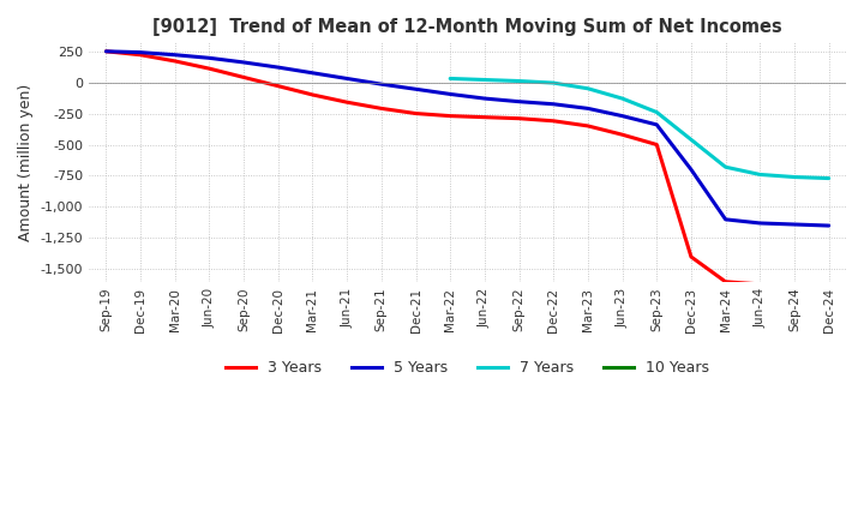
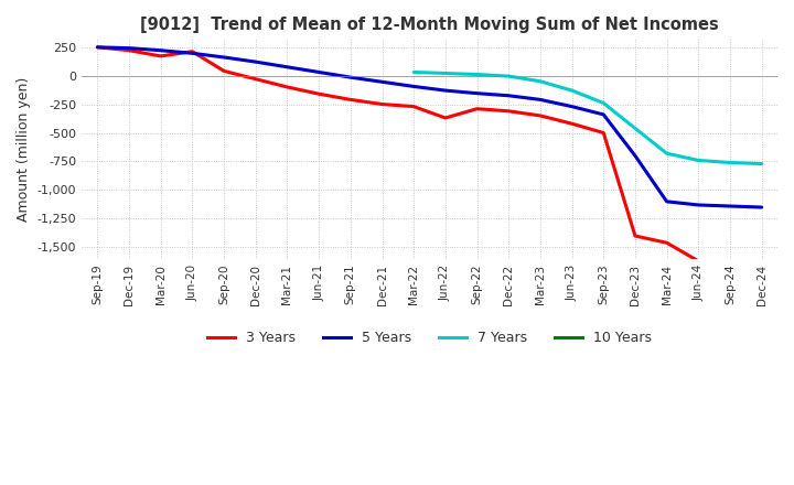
3 Years/Jun-20: 110 -> 210
3 Years/Jun-22: -280 -> -370
3 Years/Mar-24: -1,600 -> -1,460
